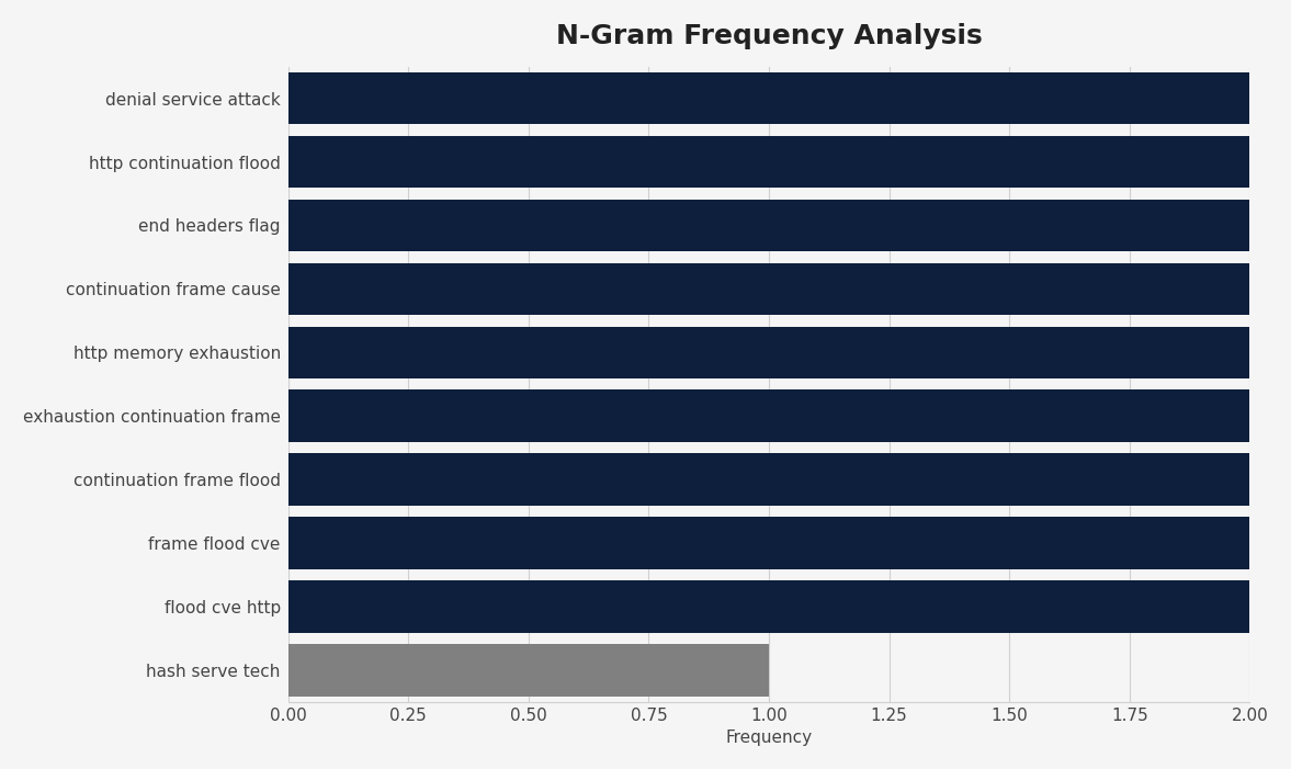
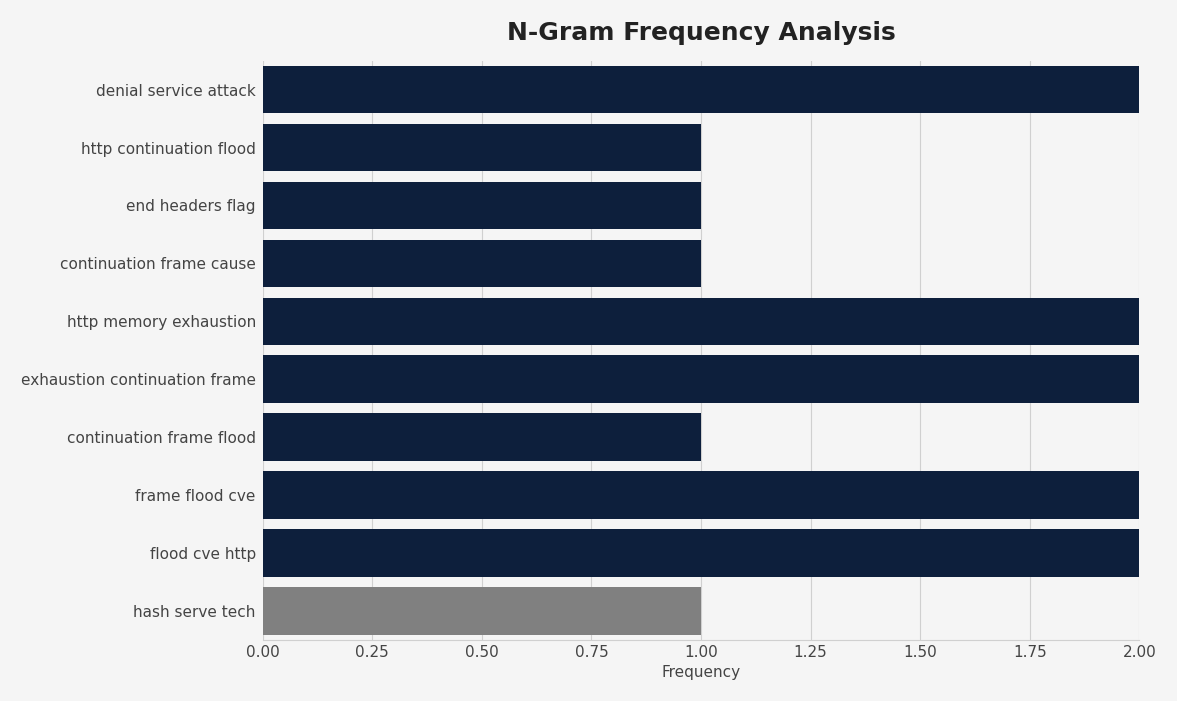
http continuation flood: 2 -> 1
end headers flag: 2 -> 1
continuation frame cause: 2 -> 1
continuation frame flood: 2 -> 1
